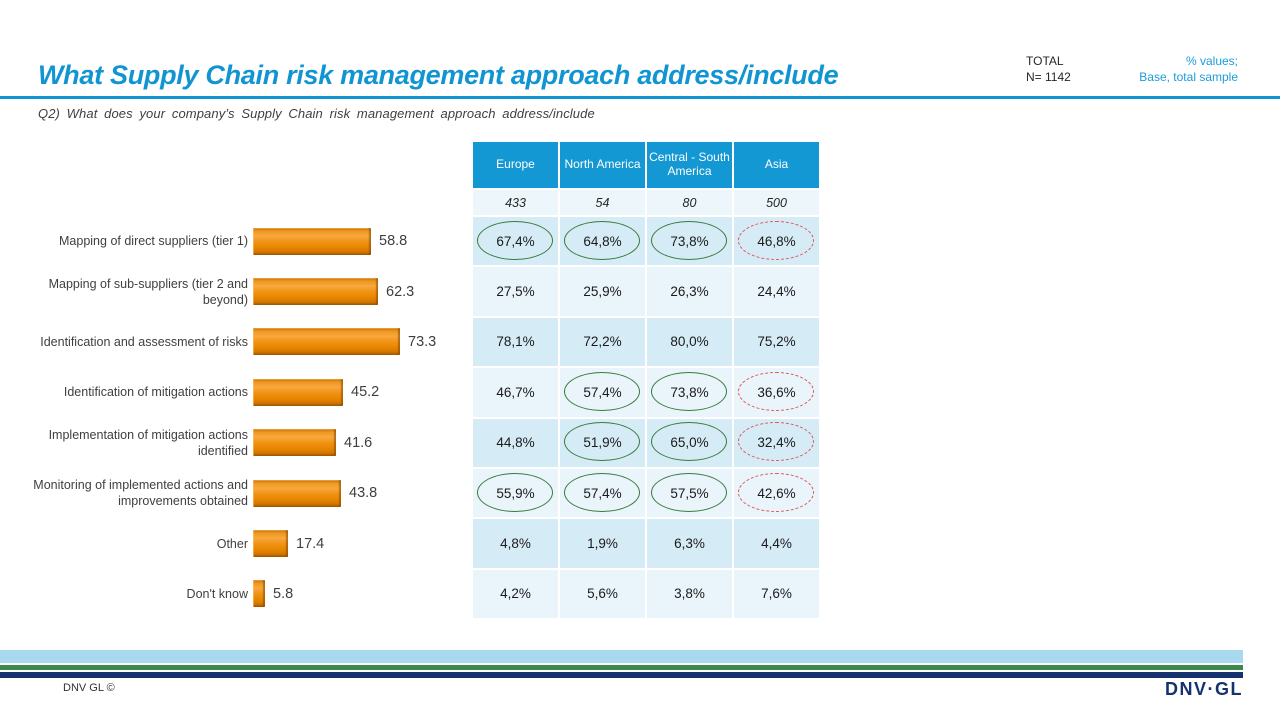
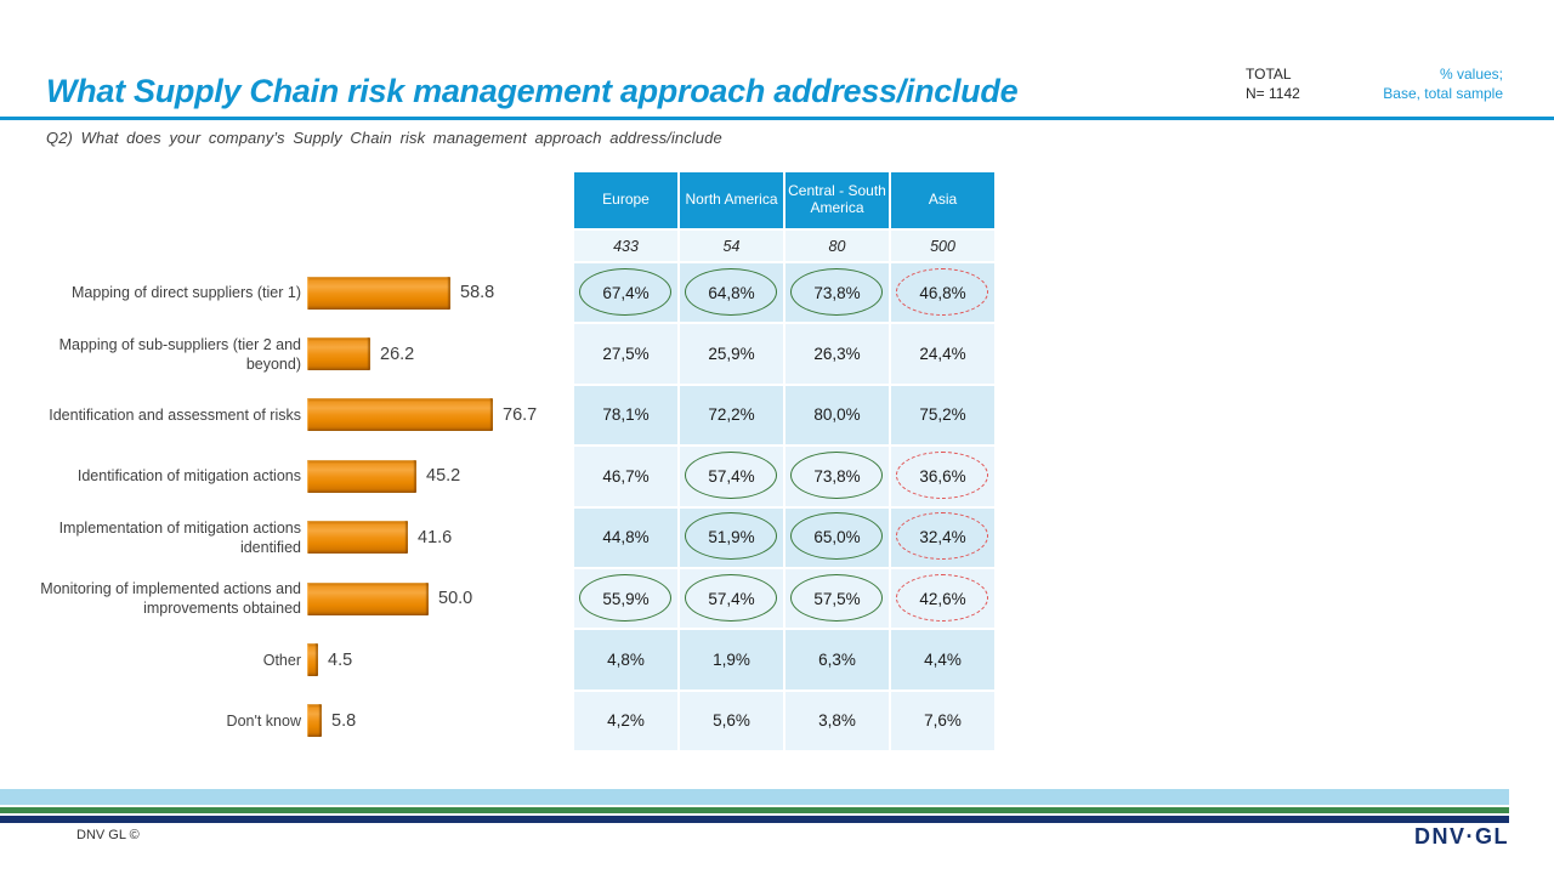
Mapping of sub-suppliers (tier 2 and beyond): 62.3 -> 26.2
Identification and assessment of risks: 73.3 -> 76.7
Monitoring of implemented actions and improvements obtained: 43.8 -> 50.0
Other: 17.4 -> 4.5
